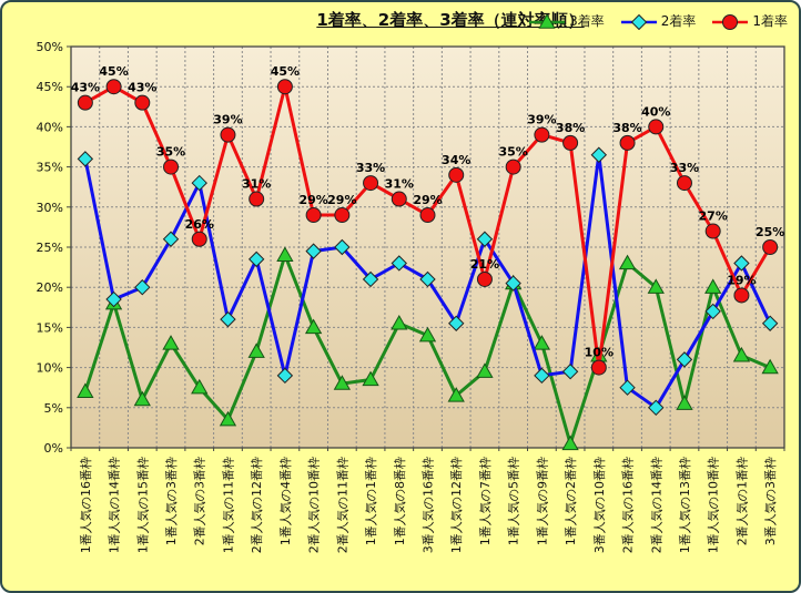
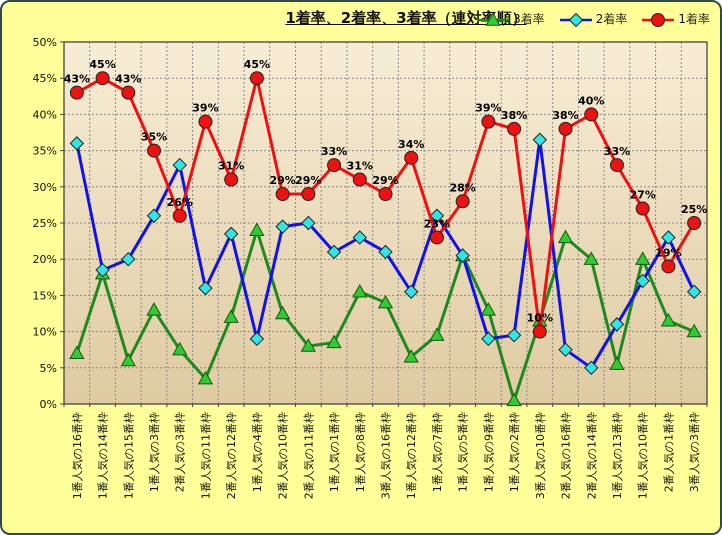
3着率/2番人気の10番枠: 15% -> 12%
1着率/1番人気の7番枠: 21% -> 23%
1着率/1番人気の5番枠: 35% -> 28%
